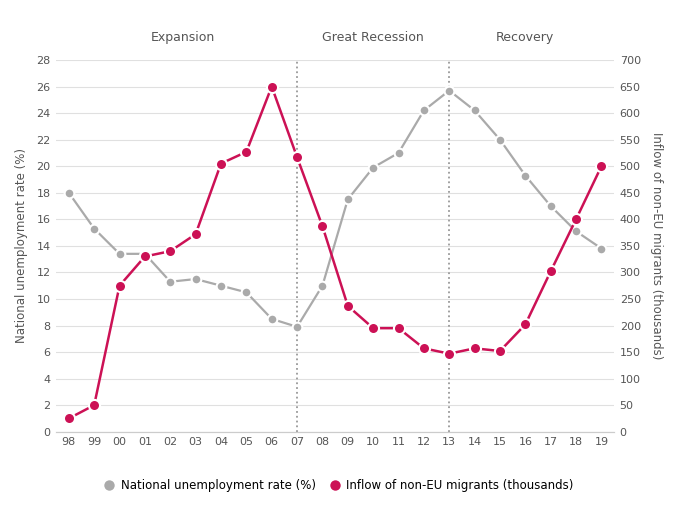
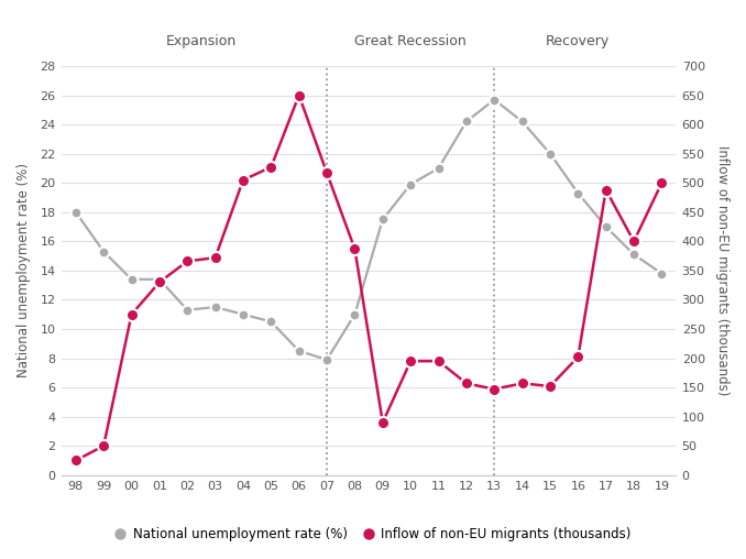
Inflow of non-EU migrants (thousands)/02: 340 -> 366
Inflow of non-EU migrants (thousands)/09: 237 -> 90
Inflow of non-EU migrants (thousands)/17: 302 -> 488
